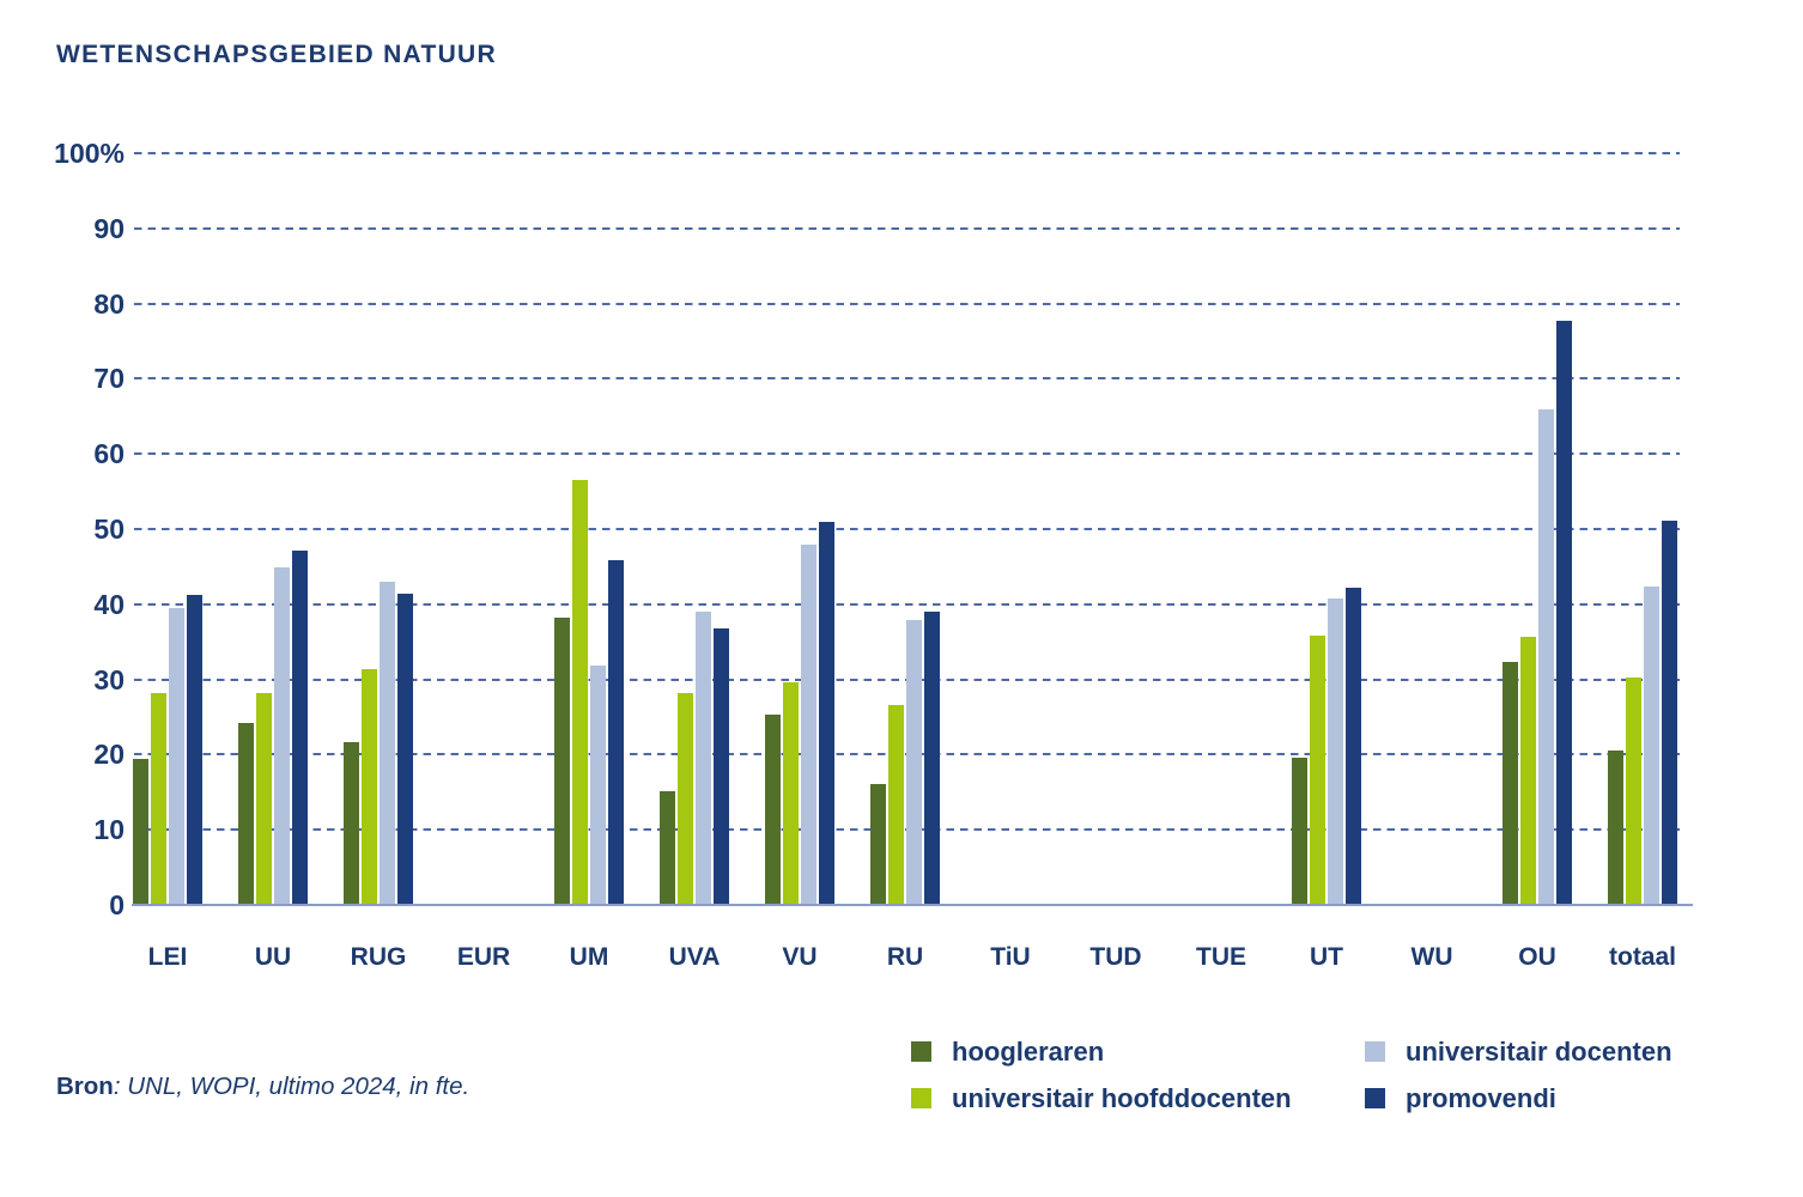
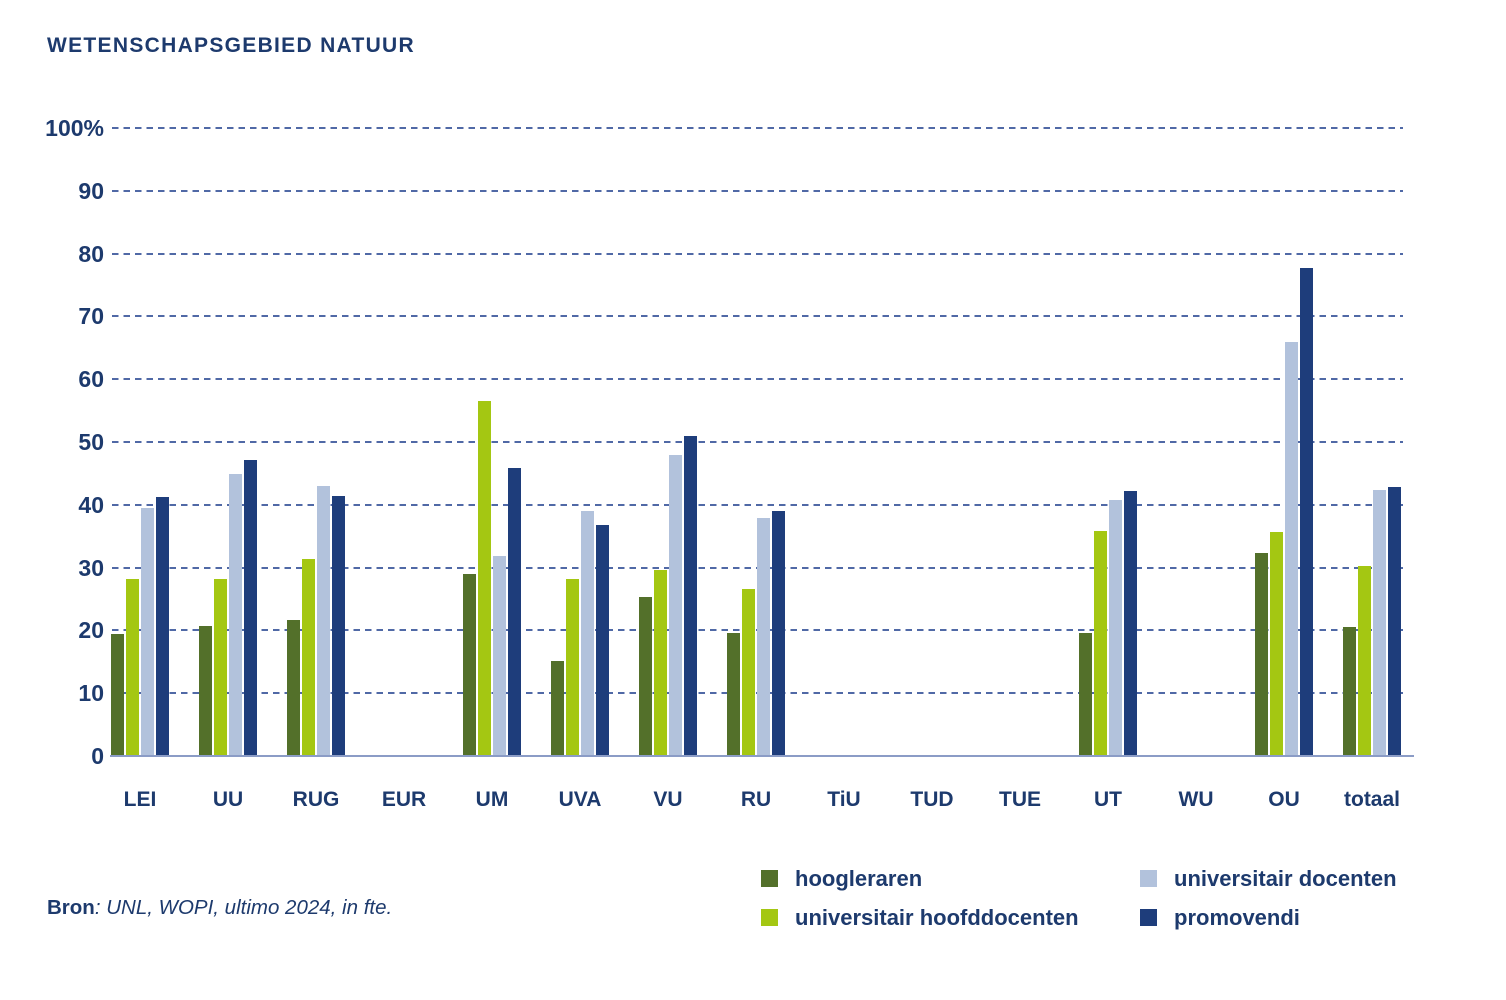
hoogleraren/UU: 24% -> 21%
hoogleraren/UM: 38% -> 29%
hoogleraren/RU: 16% -> 20%
promovendi/totaal: 51% -> 43%
